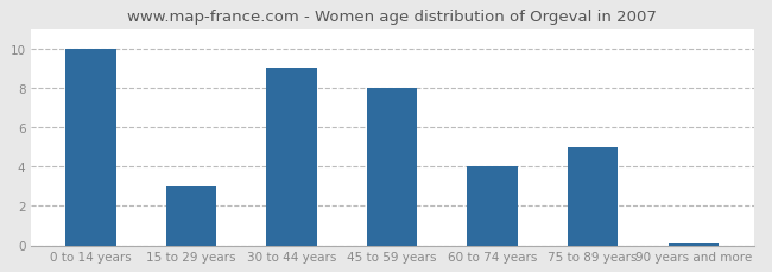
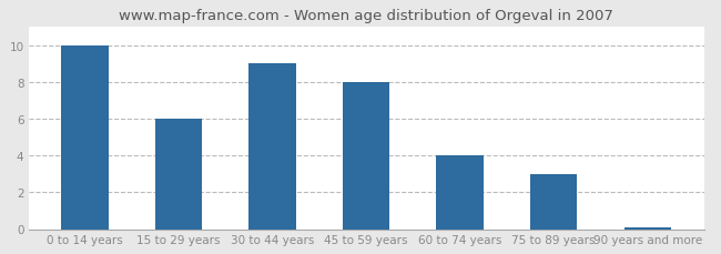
15 to 29 years: 3.0 -> 6.0
75 to 89 years: 5.0 -> 3.0
